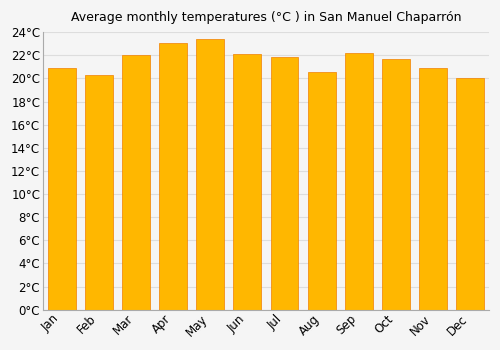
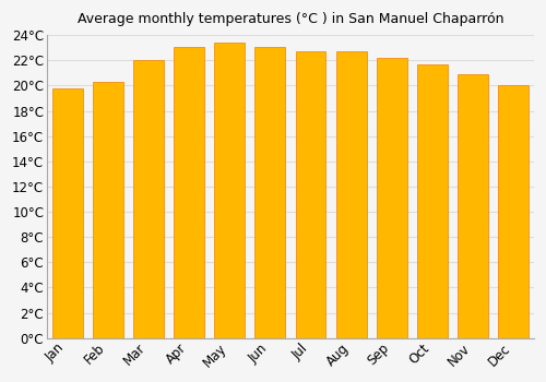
Jan: 20.9°C -> 19.8°C
Jun: 22.1°C -> 23.1°C
Jul: 21.9°C -> 22.7°C
Aug: 20.6°C -> 22.7°C
